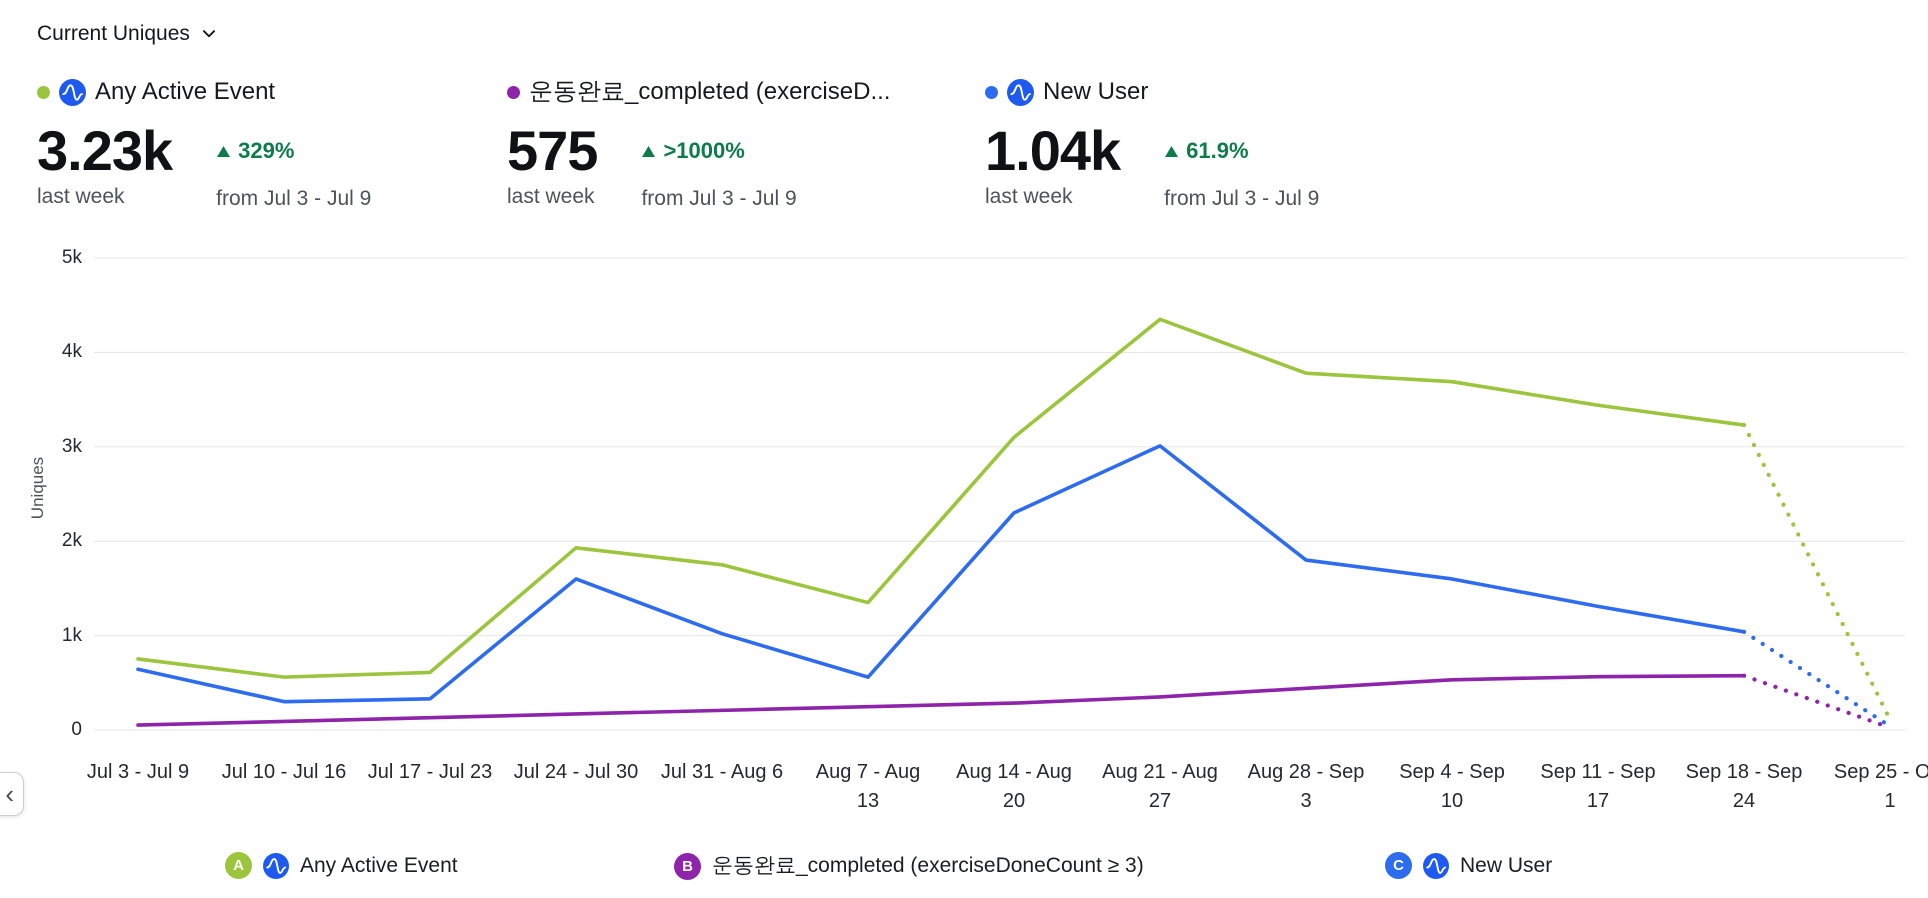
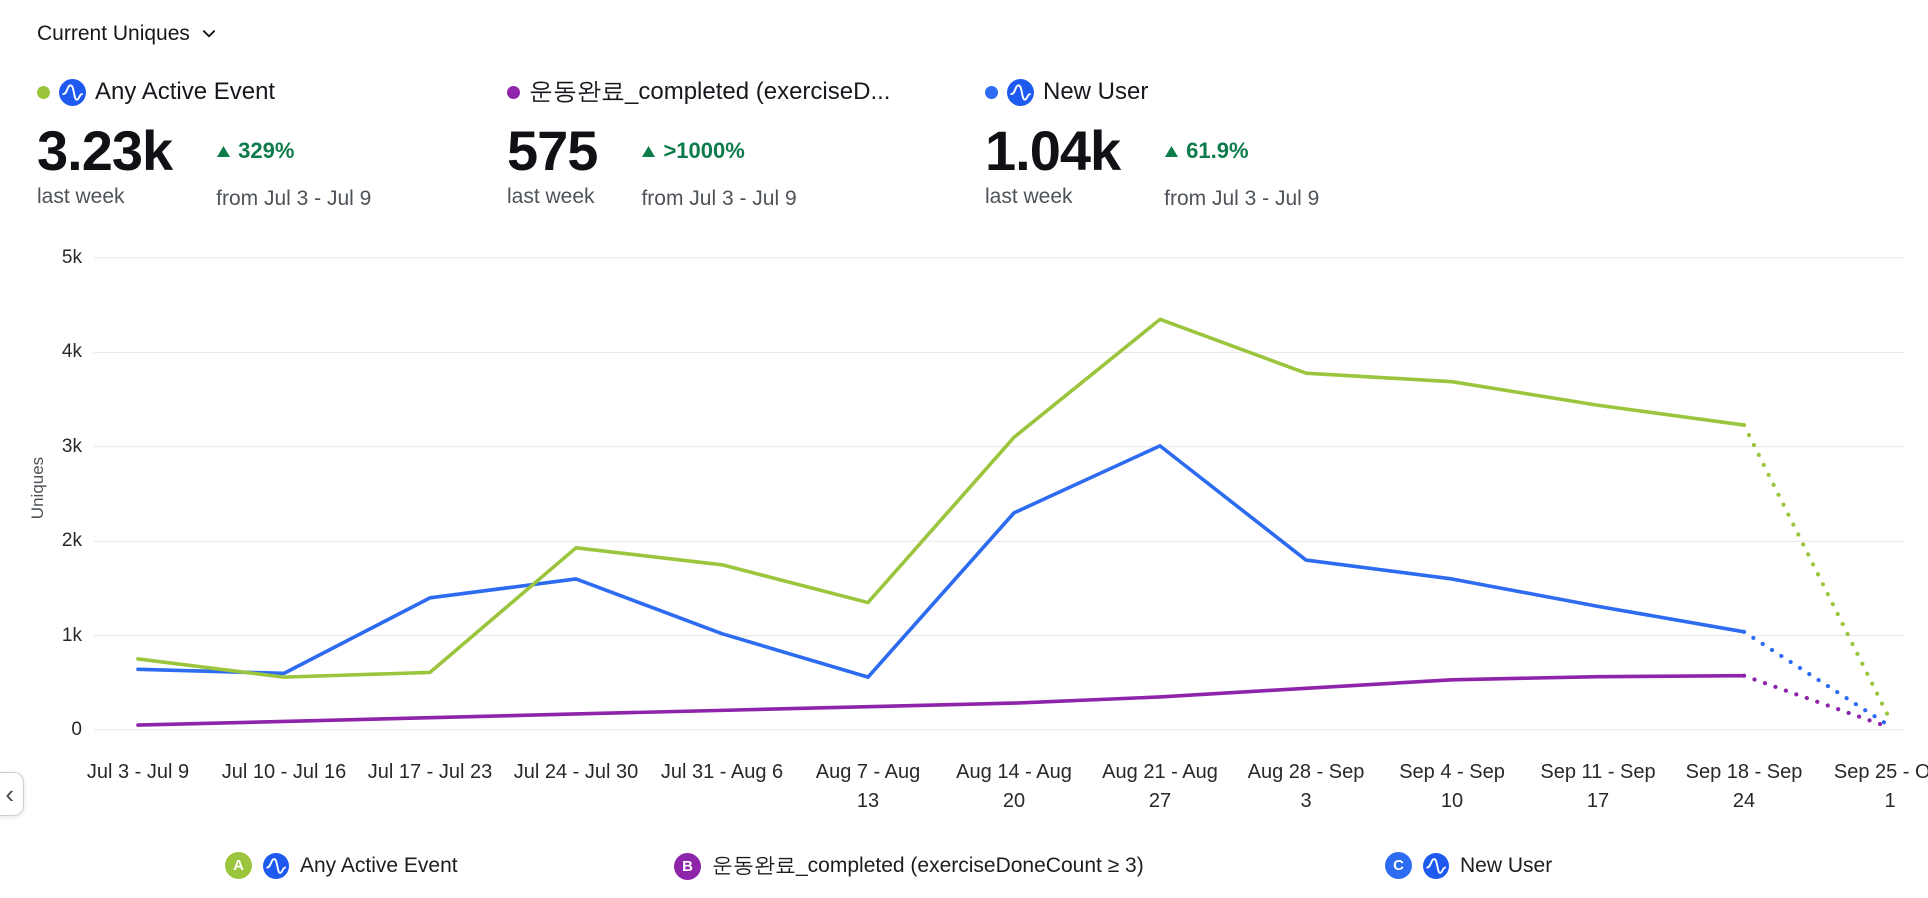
New User/Jul 10 - Jul 16: 0.3k -> 0.6k
New User/Jul 17 - Jul 23: 0.3k -> 1.4k
